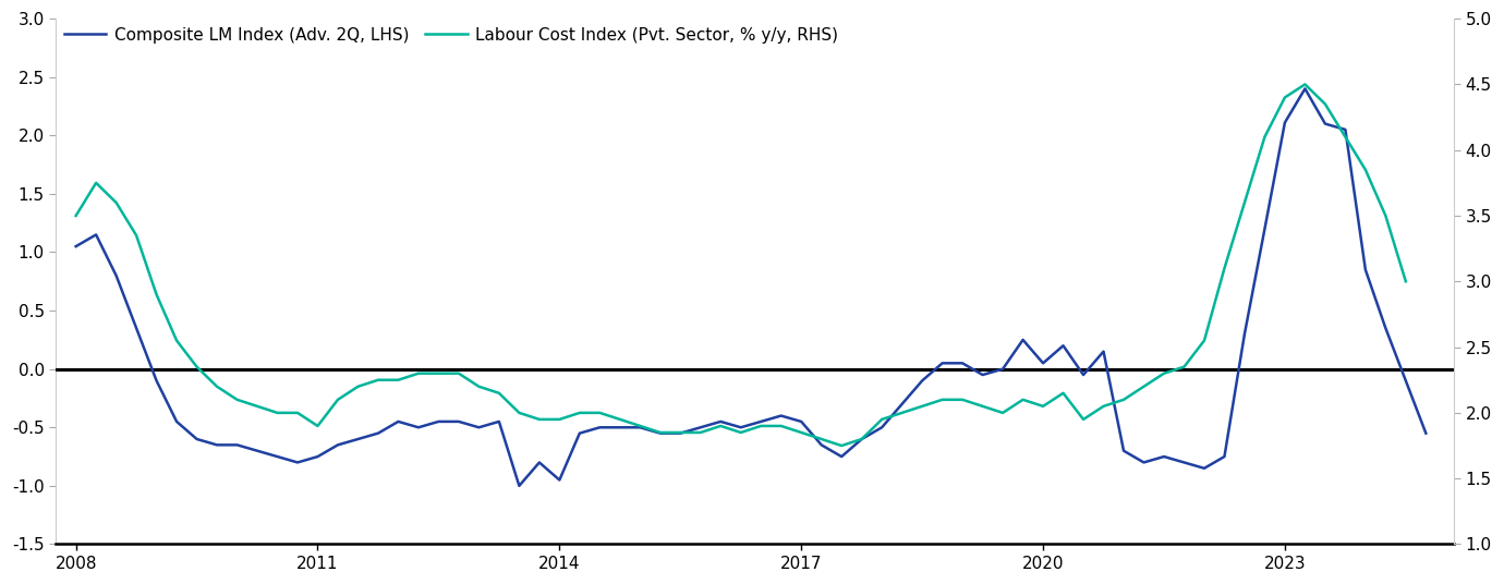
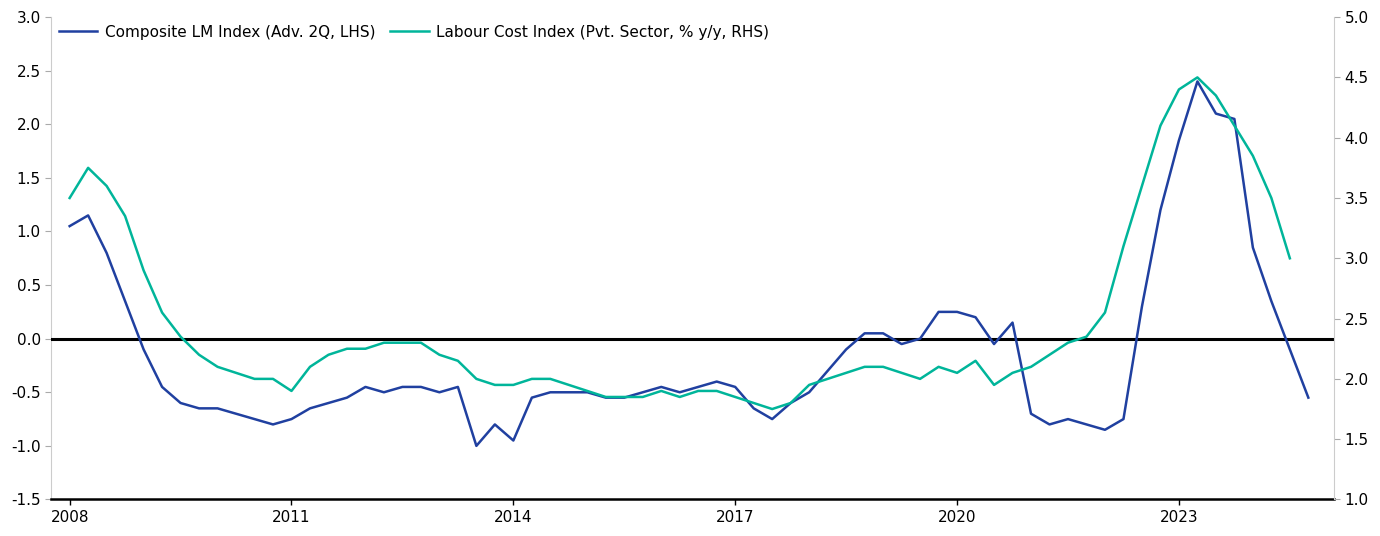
Composite LM Index (Adv. 2Q, LHS)/2020: 0.05 -> 0.25
Composite LM Index (Adv. 2Q, LHS)/2023: 2.11 -> 1.85
